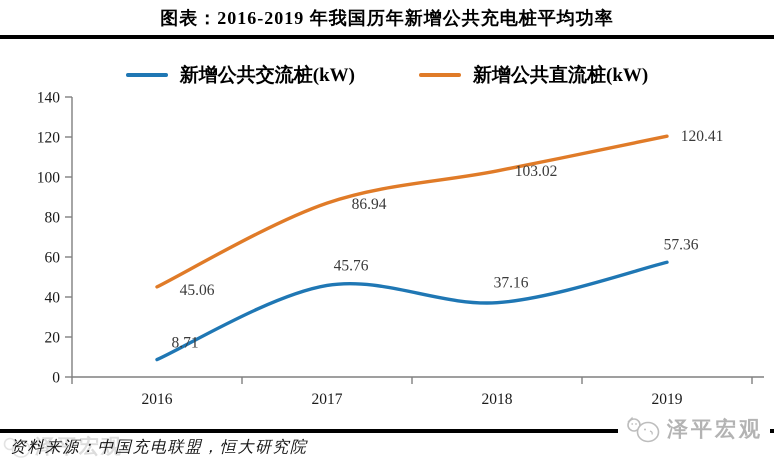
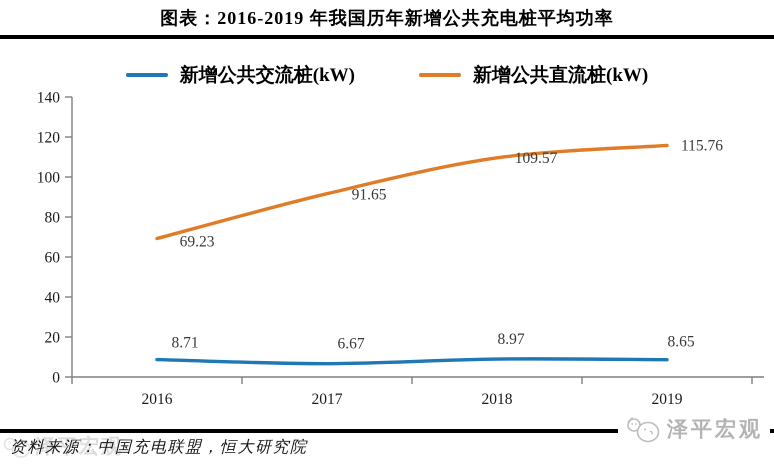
新增公共直流桩(kW)/2016: 45.06 -> 69.23
新增公共交流桩(kW)/2017: 45.76 -> 6.67
新增公共直流桩(kW)/2017: 86.94 -> 91.65
新增公共交流桩(kW)/2018: 37.16 -> 8.97
新增公共直流桩(kW)/2018: 103.02 -> 109.57
新增公共交流桩(kW)/2019: 57.36 -> 8.65
新增公共直流桩(kW)/2019: 120.41 -> 115.76
